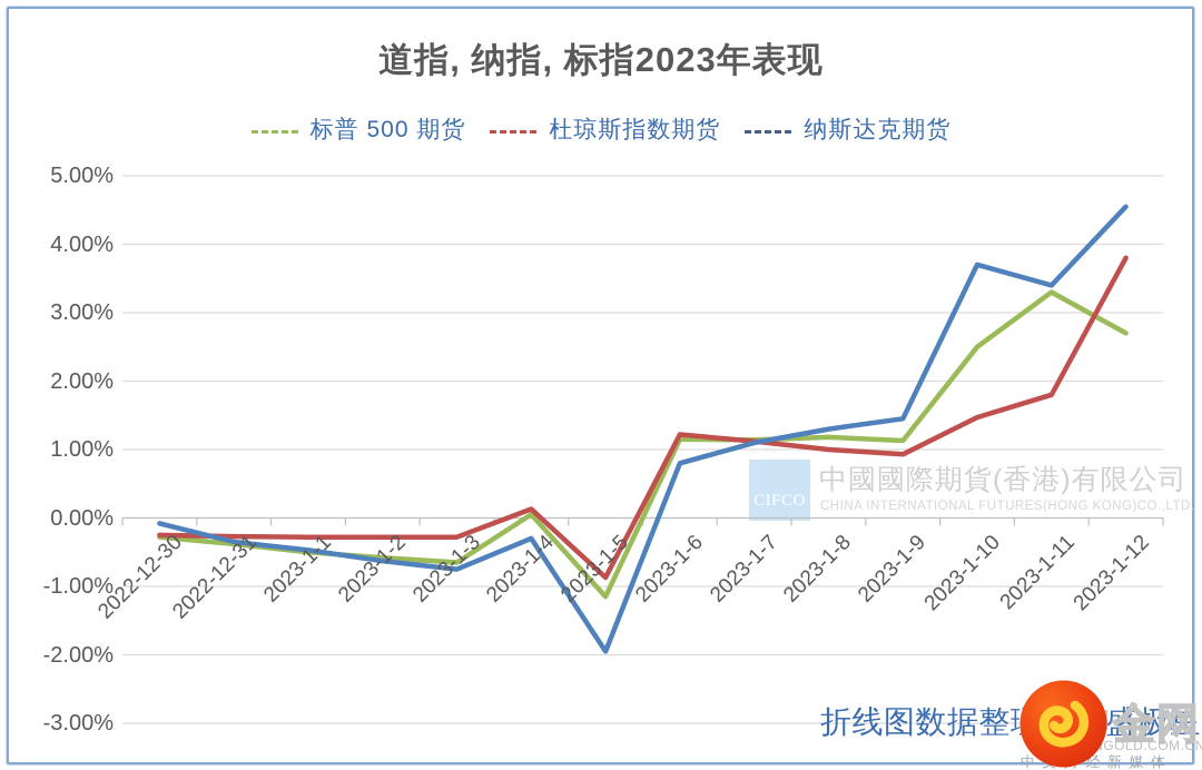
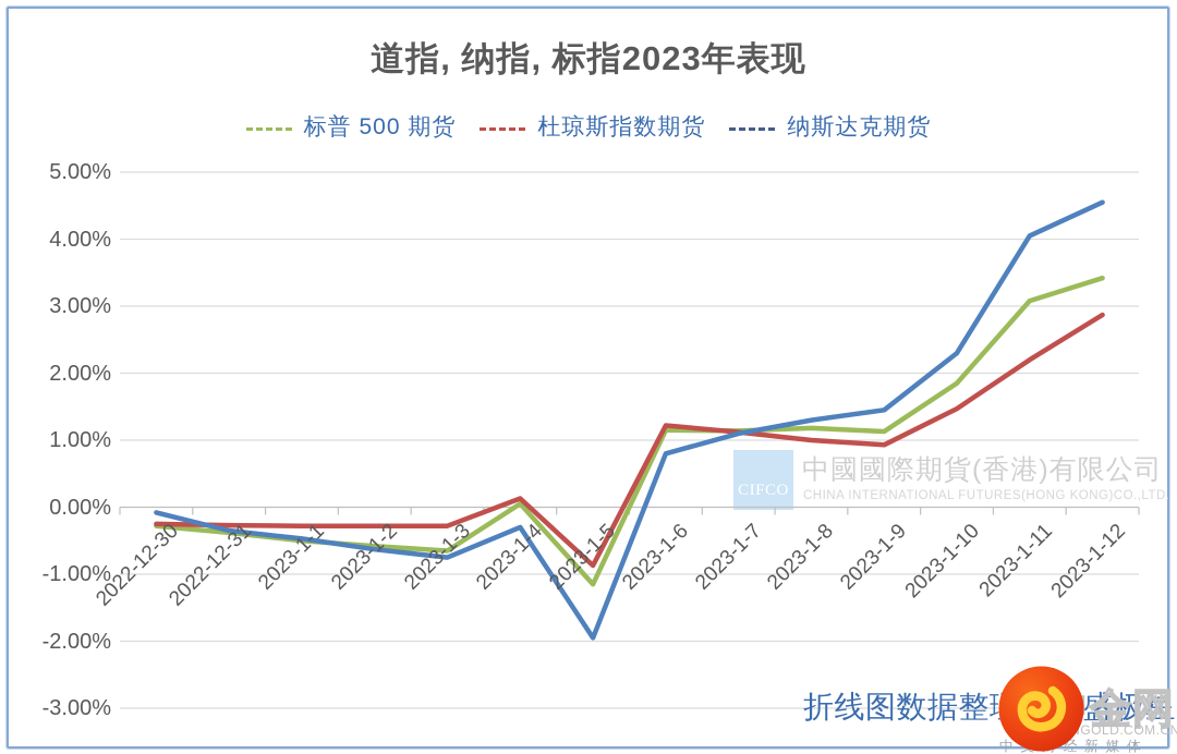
标普 500 期货/2023-1-10: 2.5% -> 1.9%
纳斯达克期货/2023-1-10: 3.7% -> 2.3%
标普 500 期货/2023-1-11: 3.3% -> 3.1%
杜琼斯指数期货/2023-1-11: 1.8% -> 2.2%
纳斯达克期货/2023-1-11: 3.4% -> 4.0%
标普 500 期货/2023-1-12: 2.7% -> 3.4%
杜琼斯指数期货/2023-1-12: 3.8% -> 2.9%
